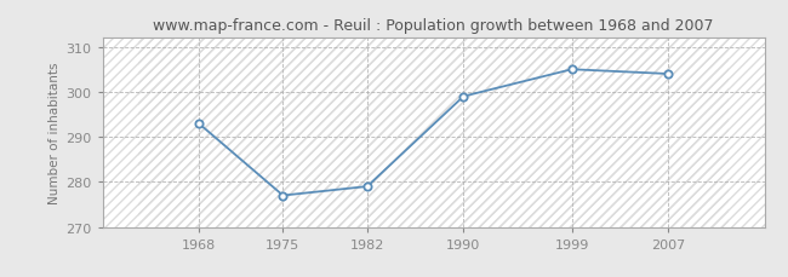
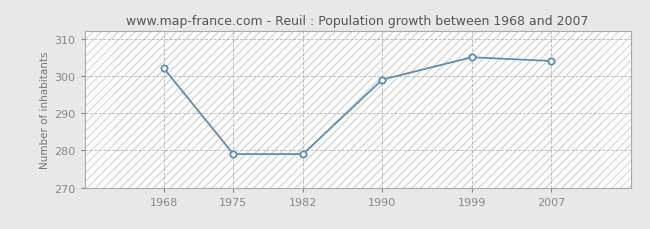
1968: 293 -> 302
1975: 277 -> 279
